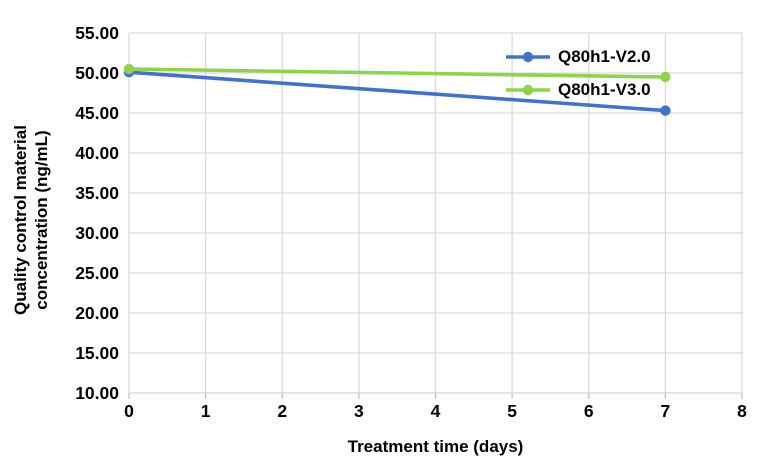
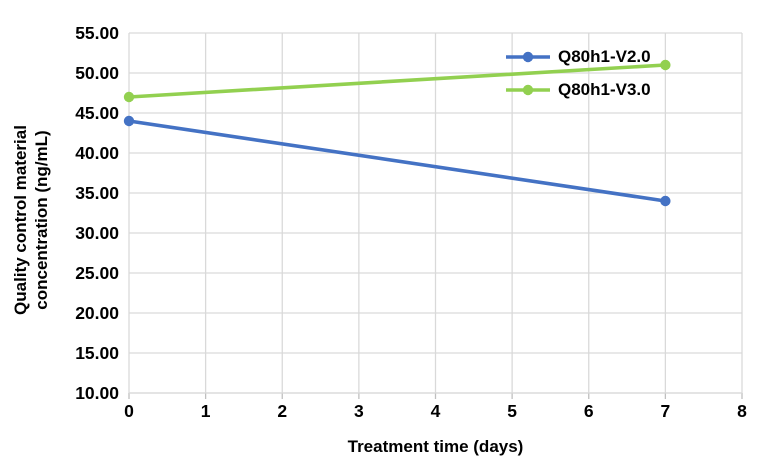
Q80h1-V2.0/0: 50 -> 44
Q80h1-V3.0/0: 50 -> 47
Q80h1-V2.0/7: 45 -> 34
Q80h1-V3.0/7: 50 -> 51
